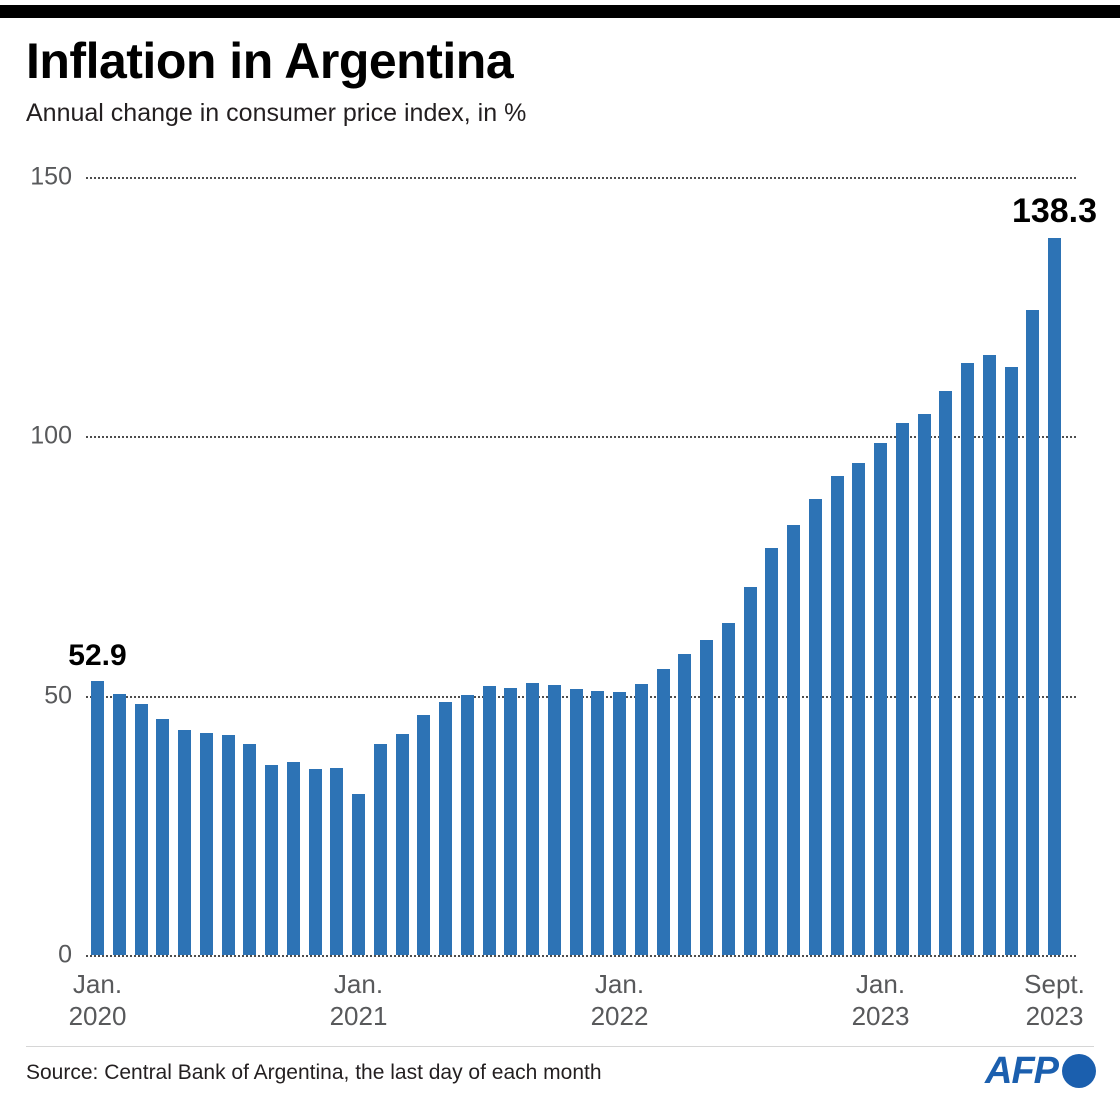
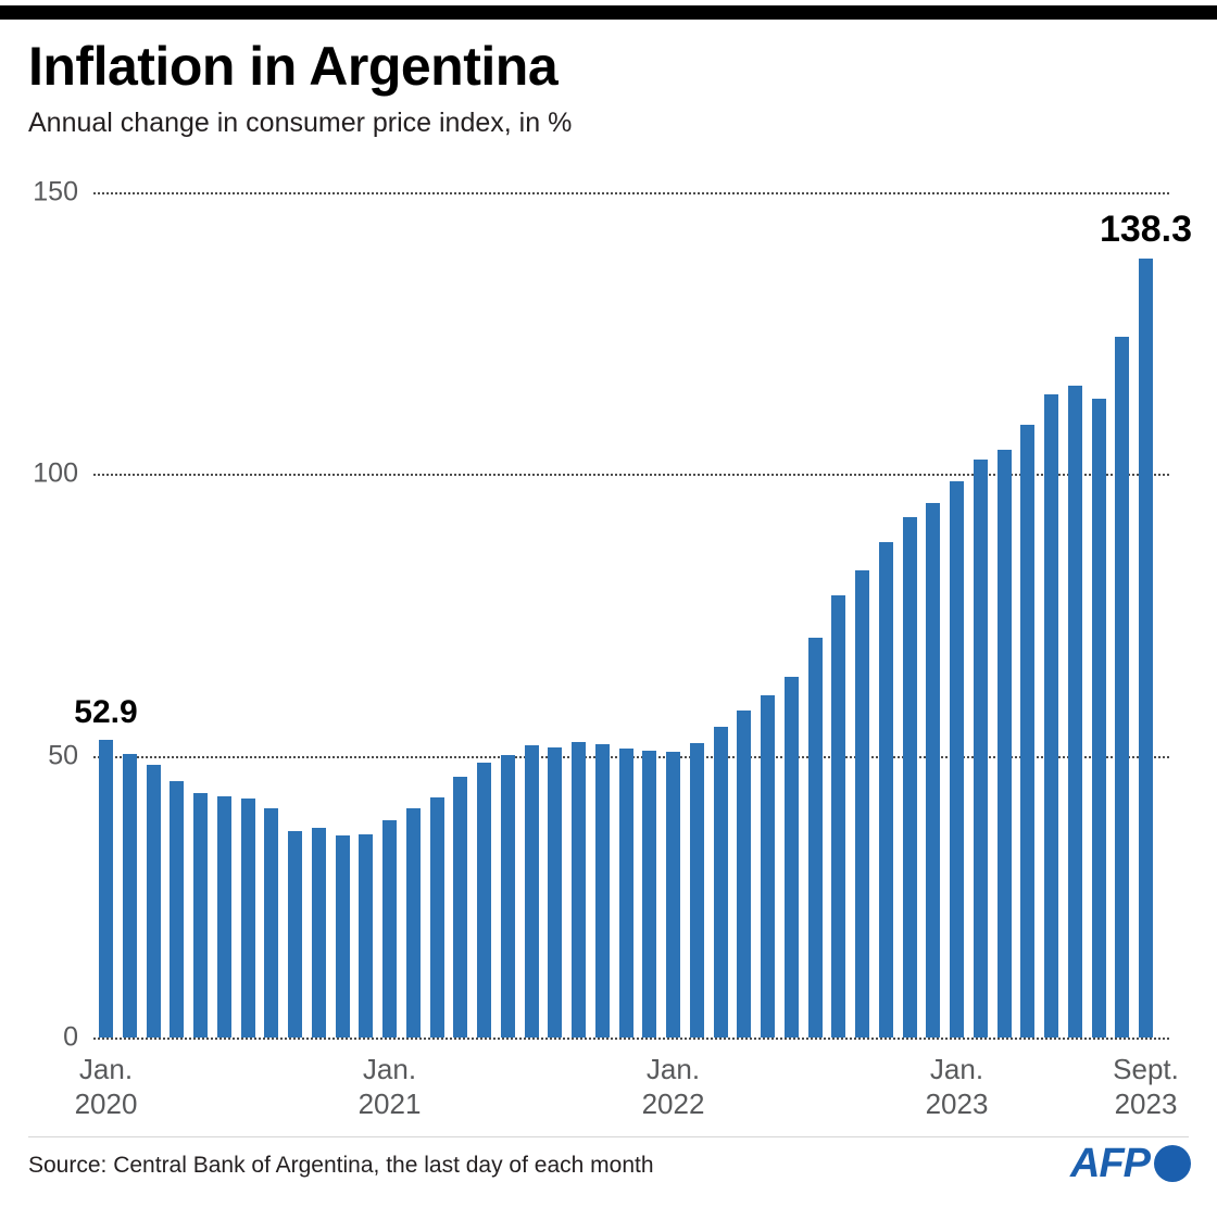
Jan. 2021: 31 -> 38
